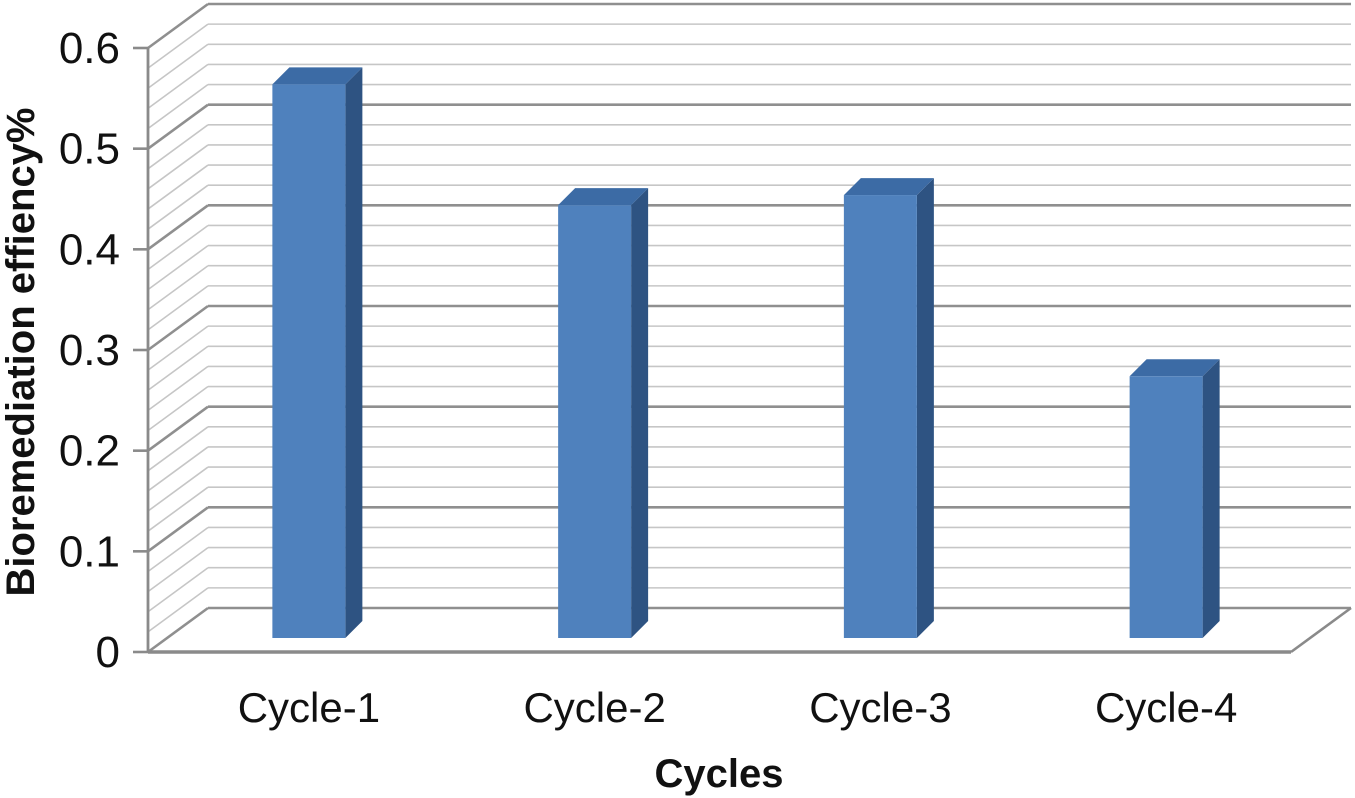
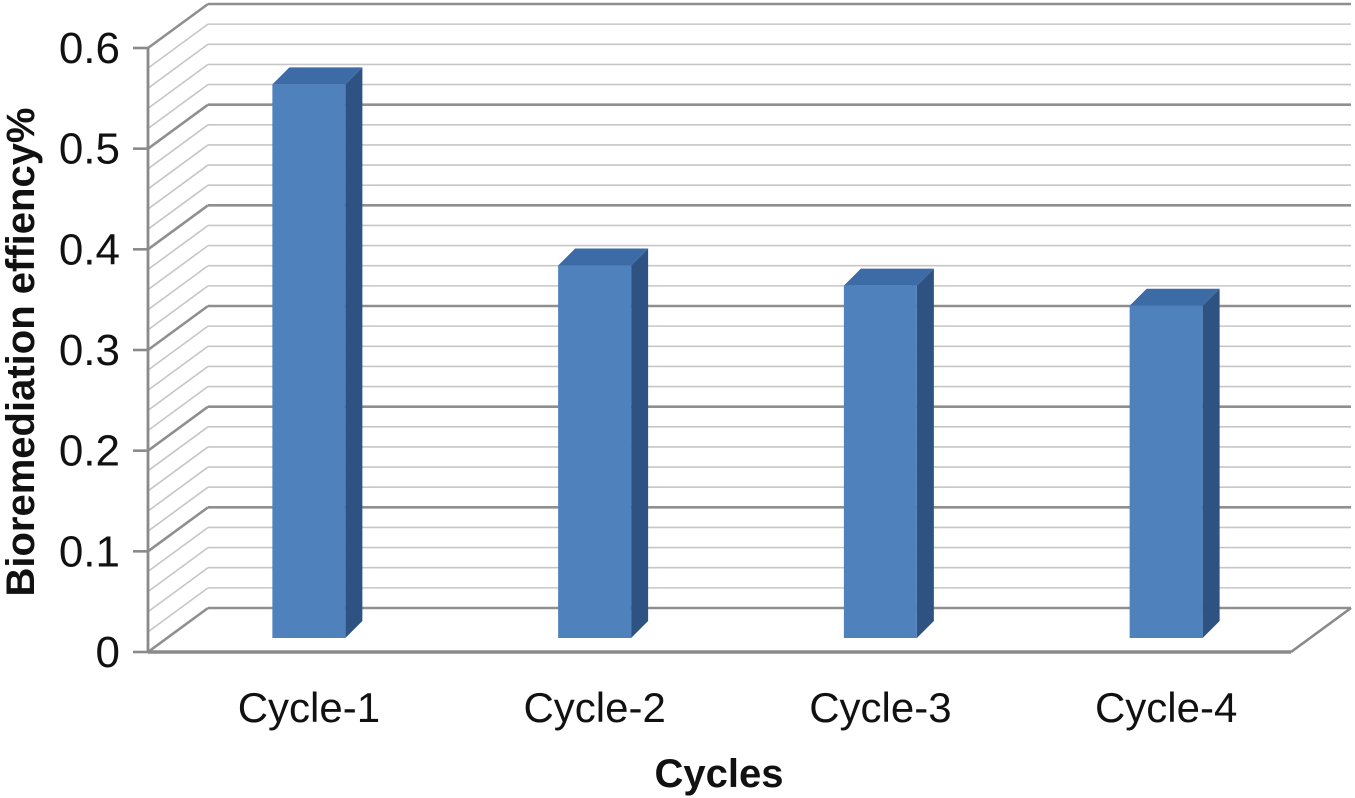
Cycle-2: 0.43 -> 0.37
Cycle-3: 0.44 -> 0.35
Cycle-4: 0.26 -> 0.33
